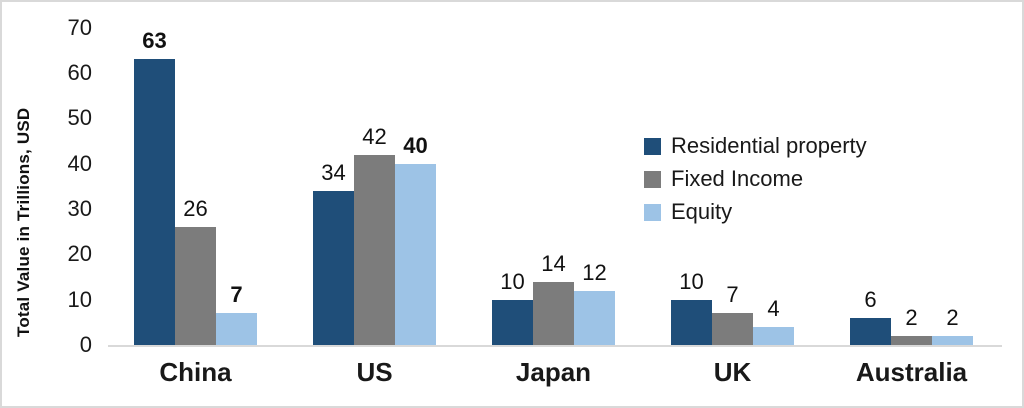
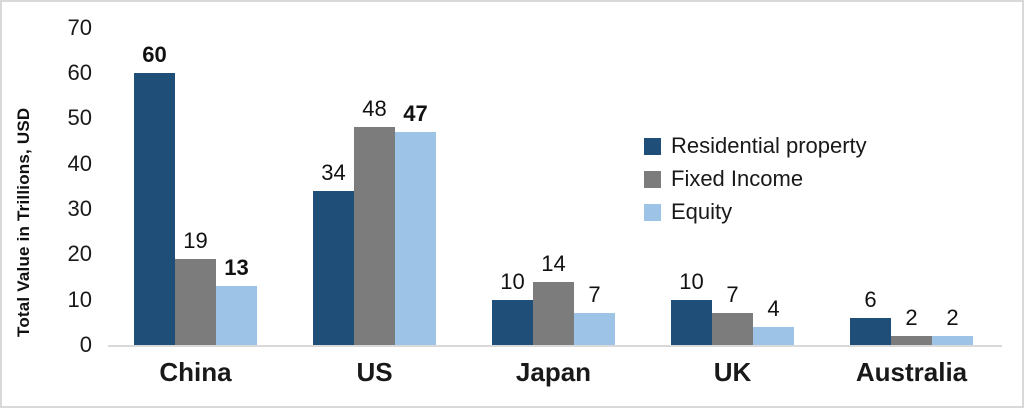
Residential property/China: 63 -> 60
Fixed Income/China: 26 -> 19
Equity/China: 7 -> 13
Fixed Income/US: 42 -> 48
Equity/US: 40 -> 47
Equity/Japan: 12 -> 7
